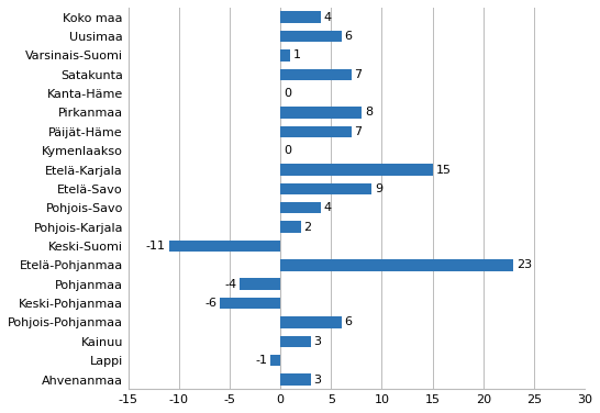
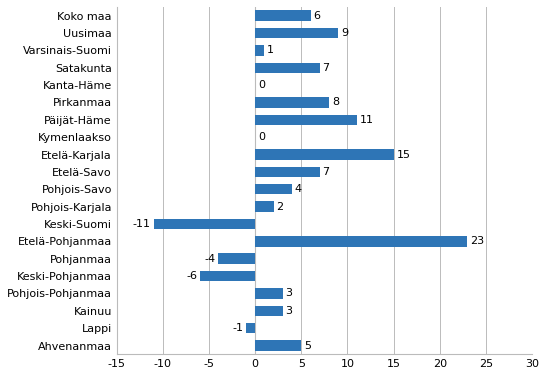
Koko maa: 4 -> 6
Uusimaa: 6 -> 9
Päijät-Häme: 7 -> 11
Etelä-Savo: 9 -> 7
Pohjois-Pohjanmaa: 6 -> 3
Ahvenanmaa: 3 -> 5
